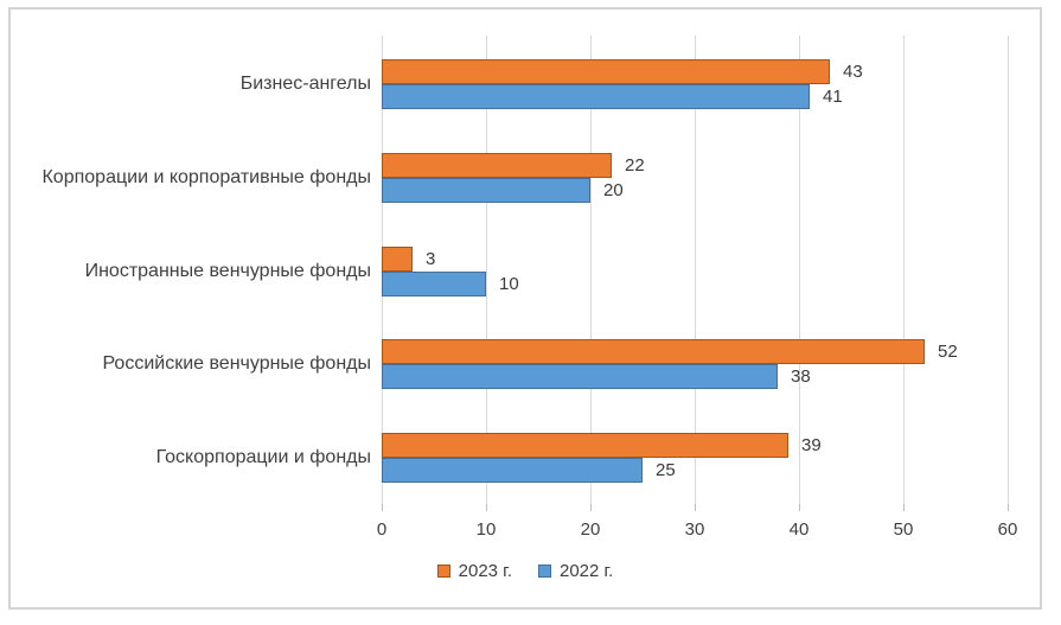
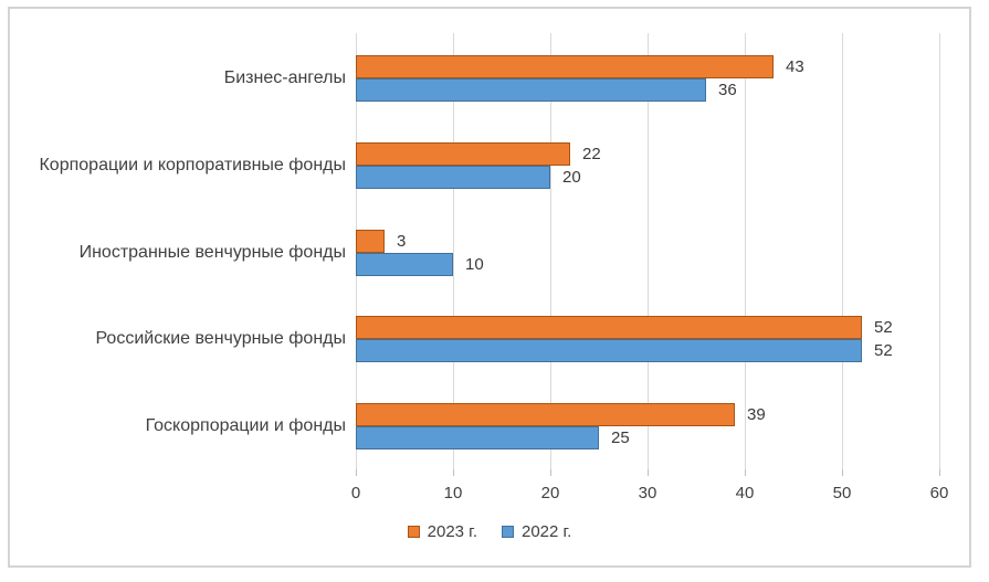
2022 г./Бизнес-ангелы: 41 -> 36
2022 г./Российские венчурные фонды: 38 -> 52
